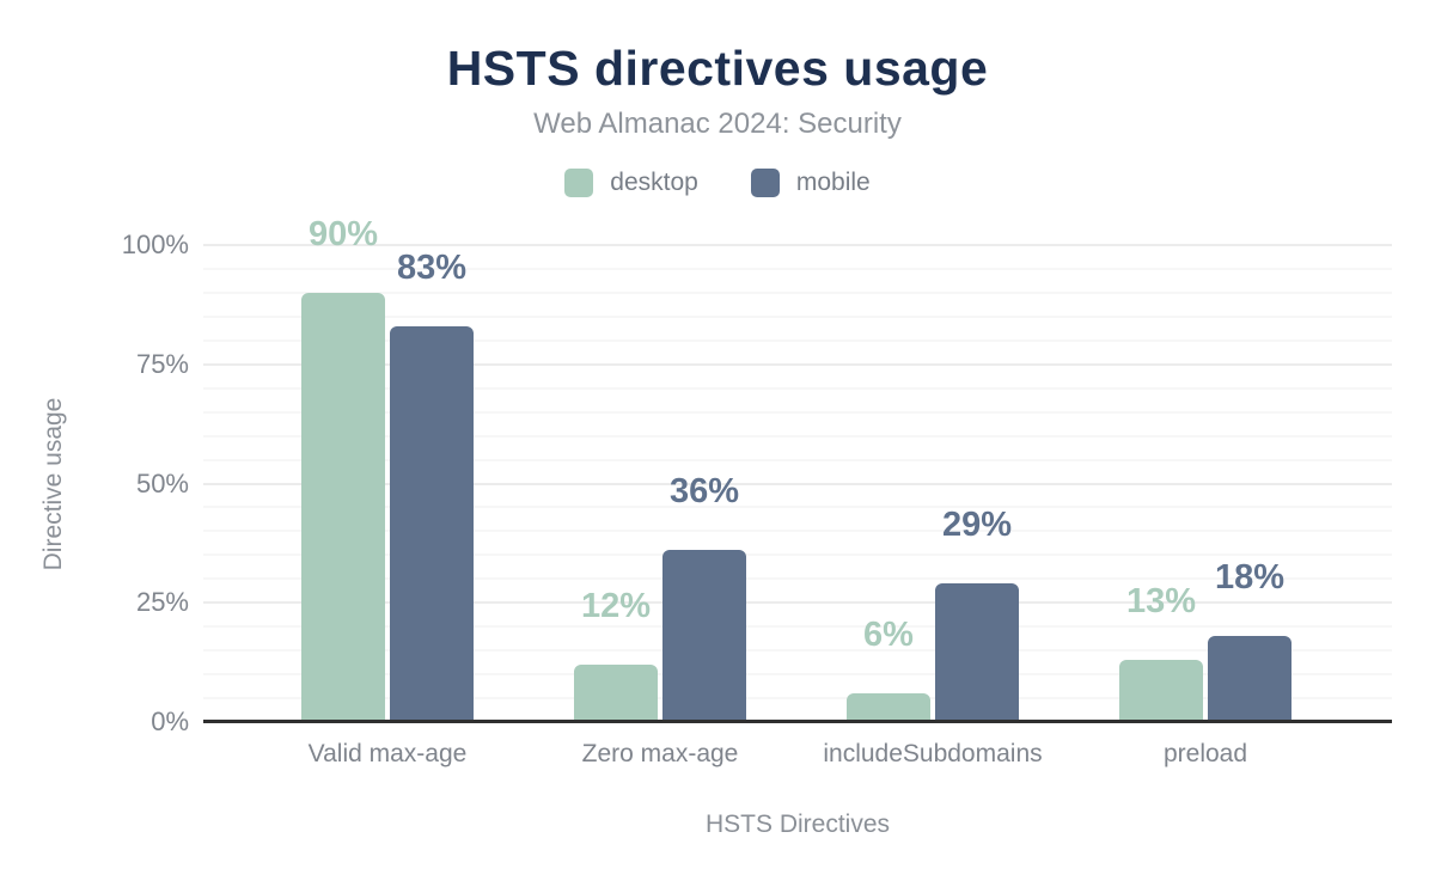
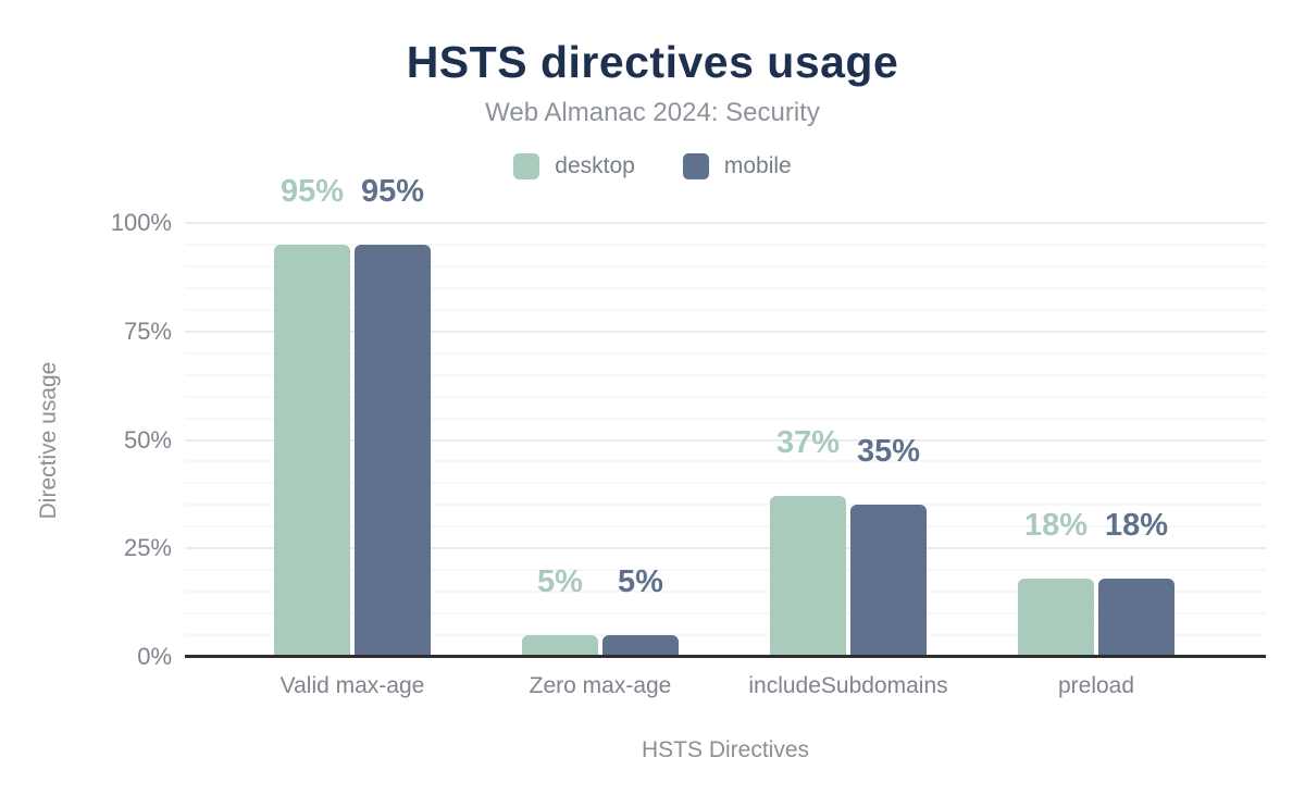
desktop/Valid max-age: 90% -> 95%
mobile/Valid max-age: 83% -> 95%
desktop/Zero max-age: 12% -> 5%
mobile/Zero max-age: 36% -> 5%
desktop/includeSubdomains: 6% -> 37%
mobile/includeSubdomains: 29% -> 35%
desktop/preload: 13% -> 18%
